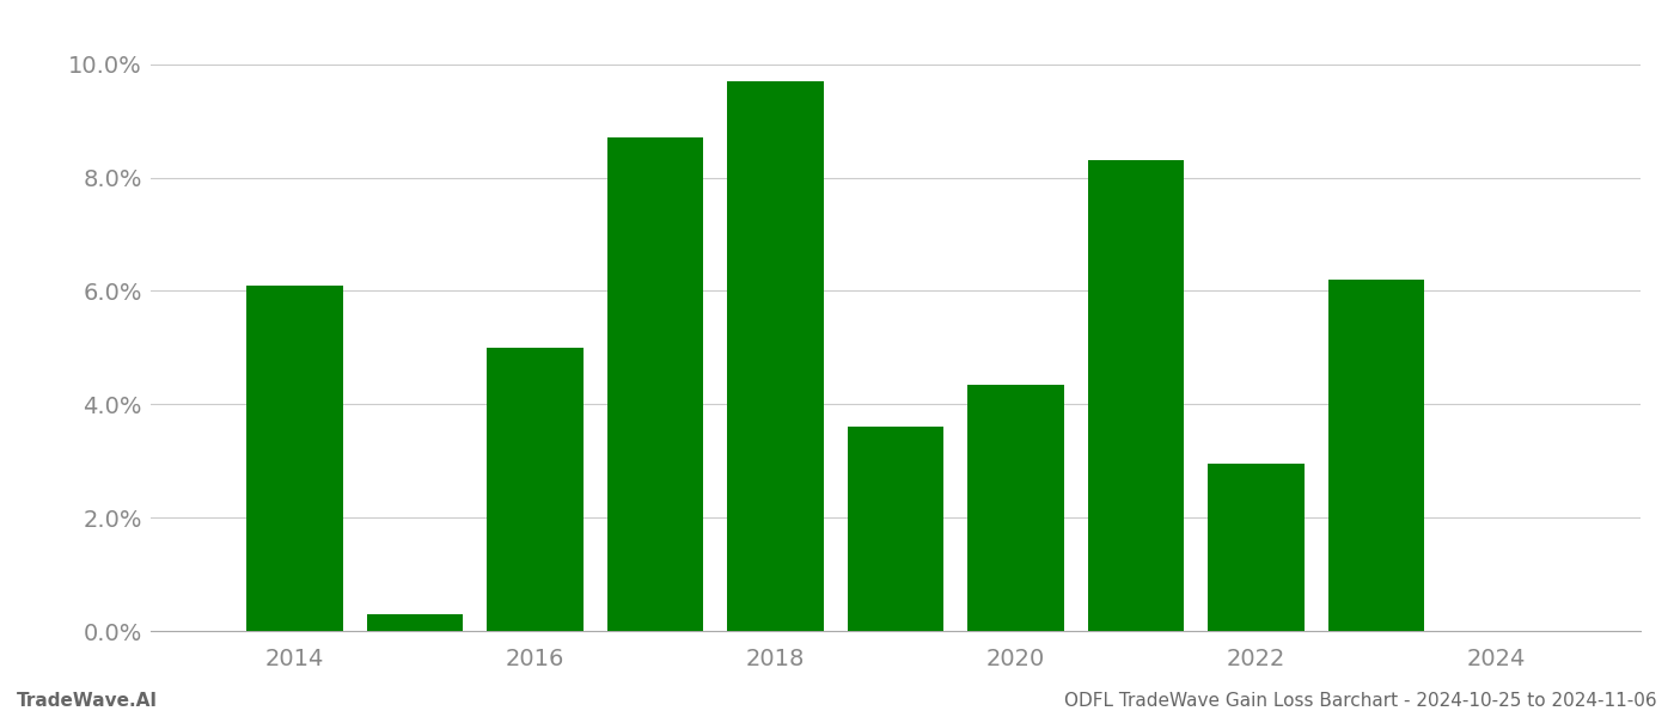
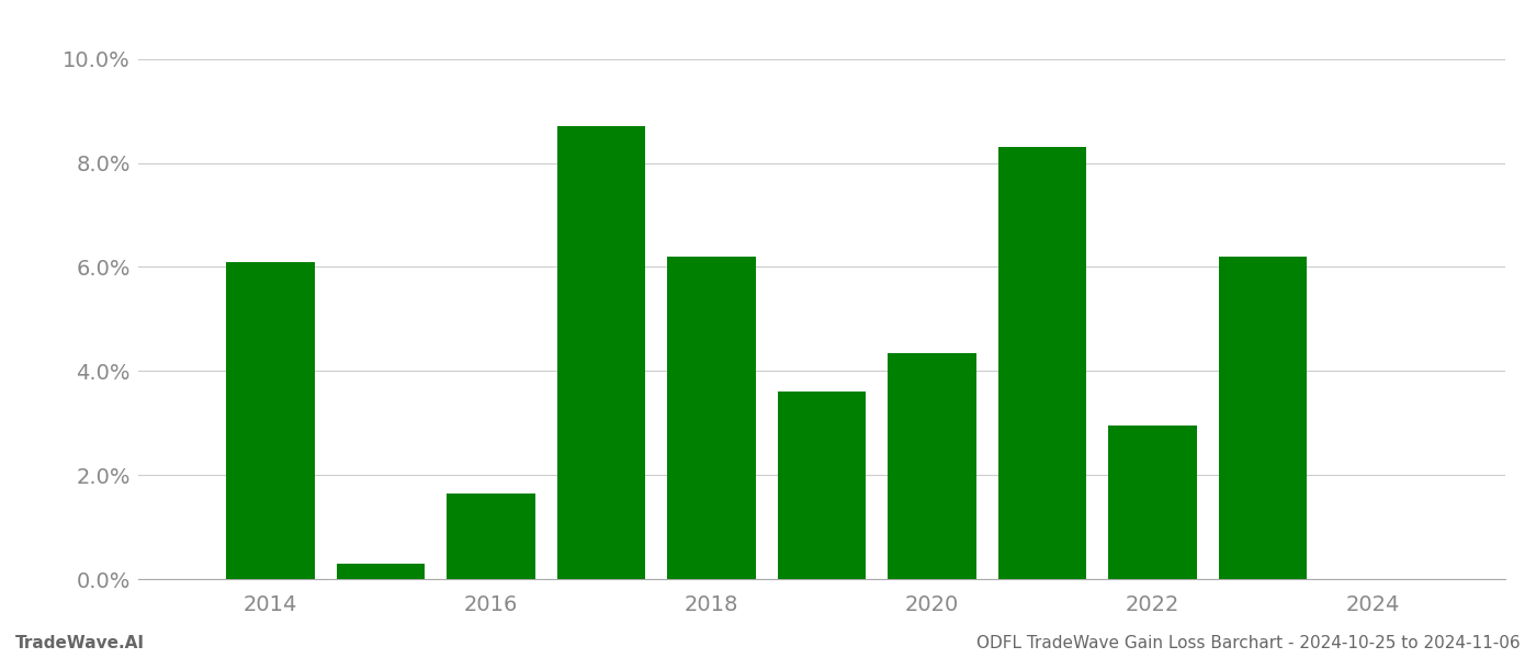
2016: 5.00% -> 1.65%
2018: 9.70% -> 6.20%
